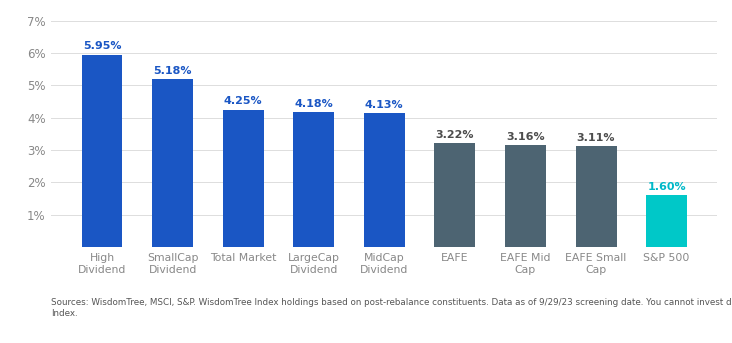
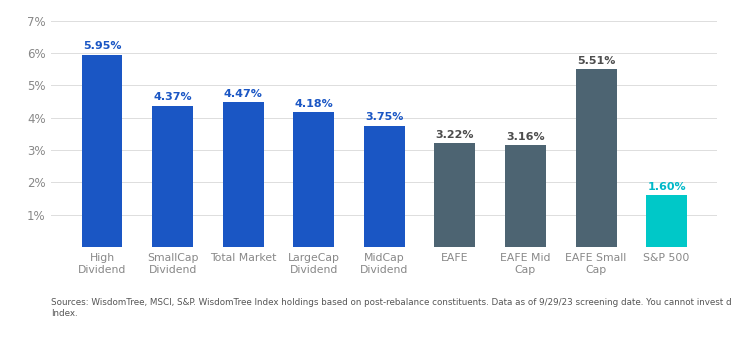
SmallCap Dividend: 5.18% -> 4.37%
Total Market: 4.25% -> 4.47%
MidCap Dividend: 4.13% -> 3.75%
EAFE Small Cap: 3.11% -> 5.51%
